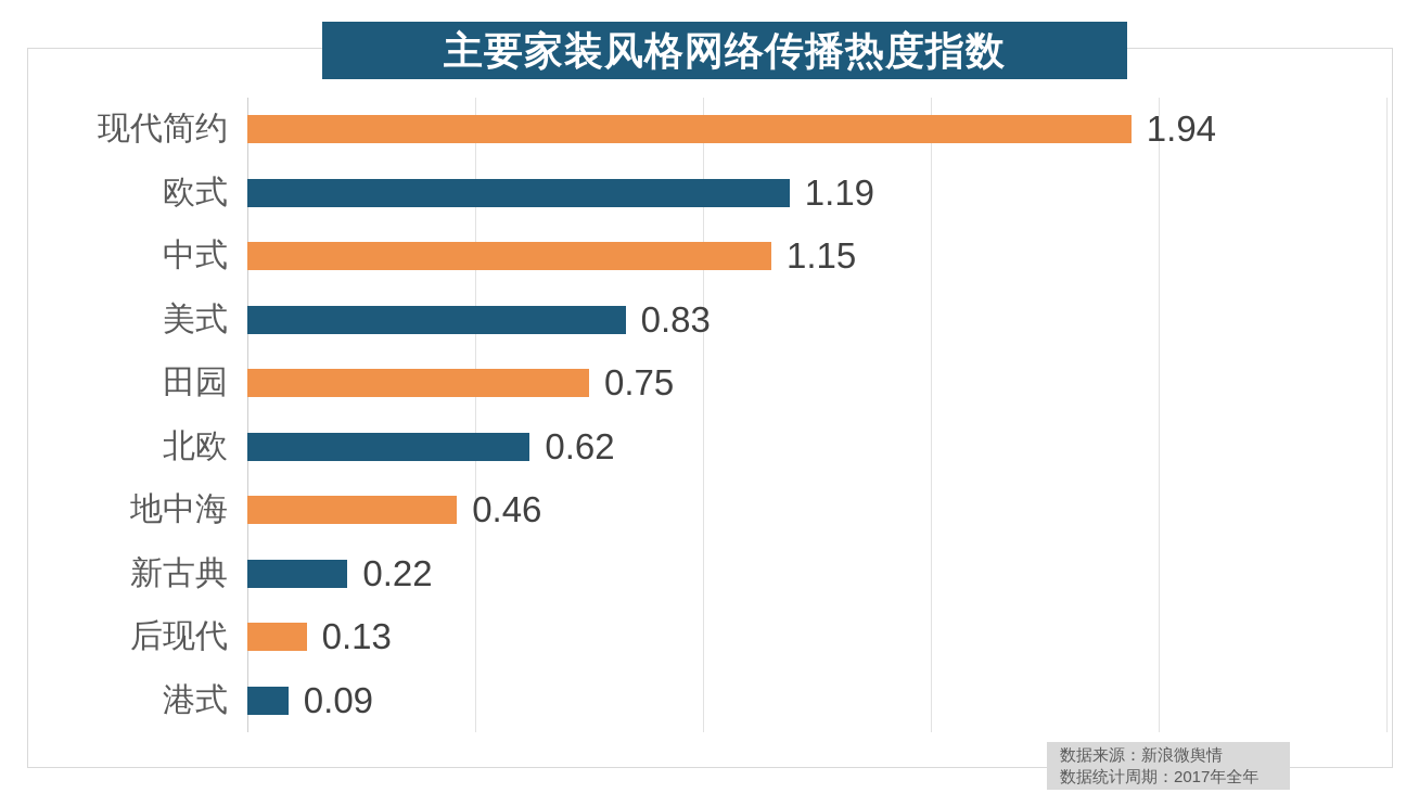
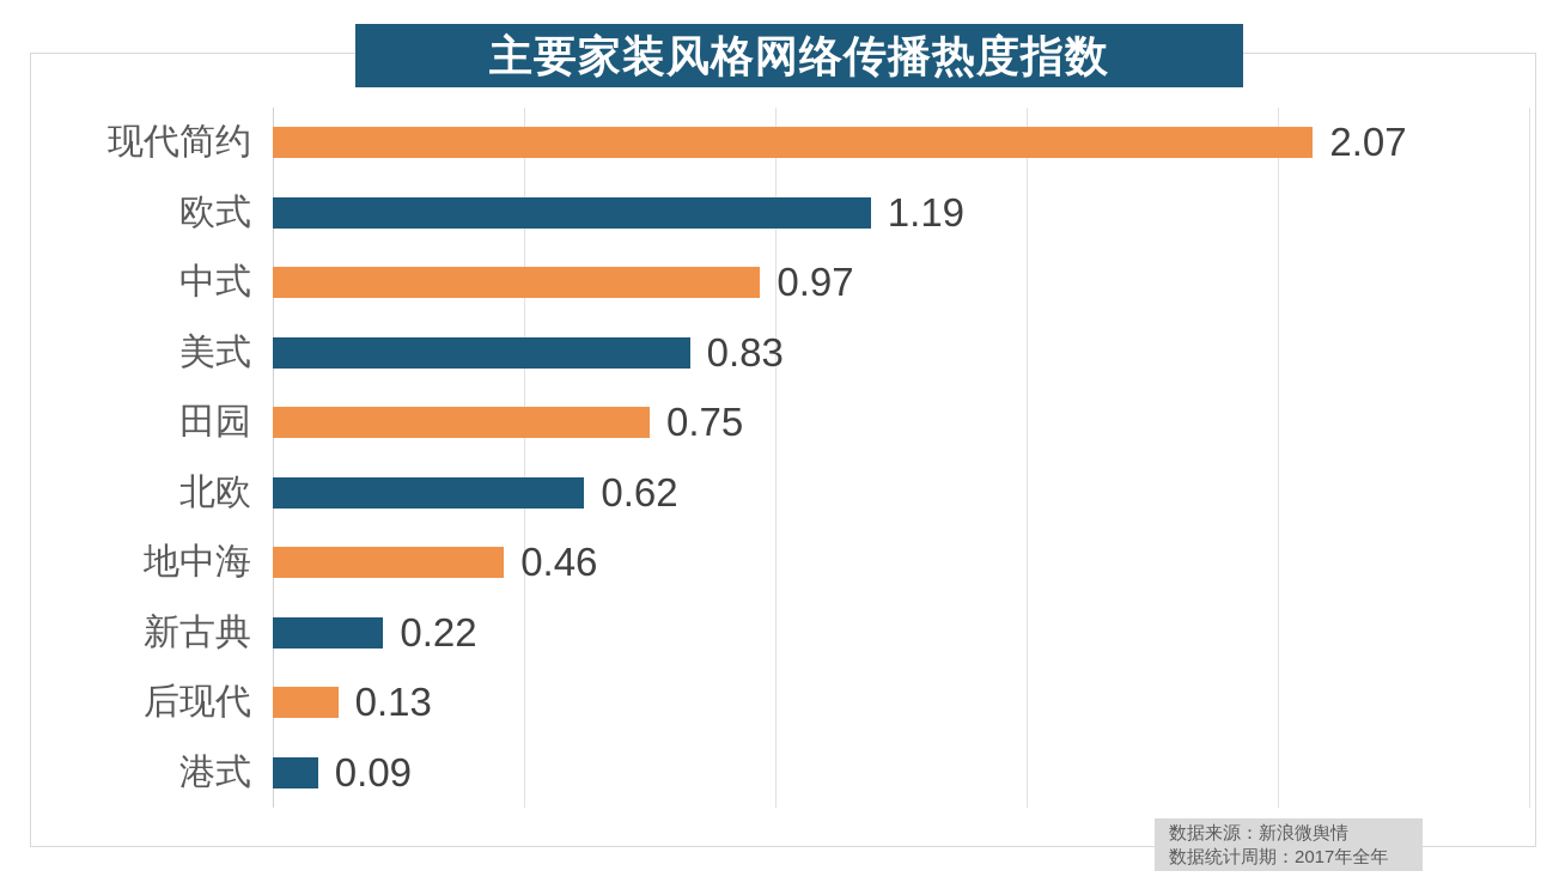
现代简约: 1.94 -> 2.07
中式: 1.15 -> 0.97
